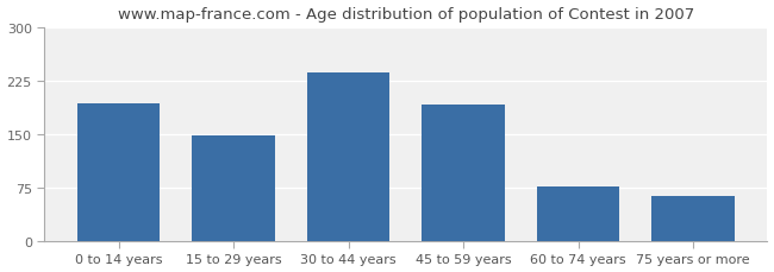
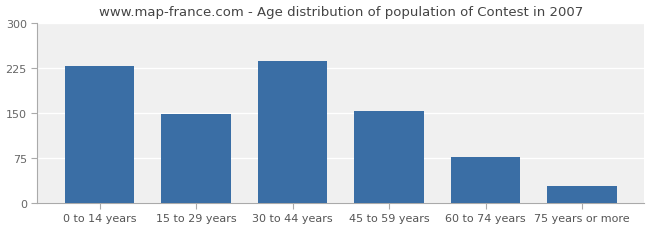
0 to 14 years: 194 -> 228
45 to 59 years: 192 -> 153
75 years or more: 64 -> 28
